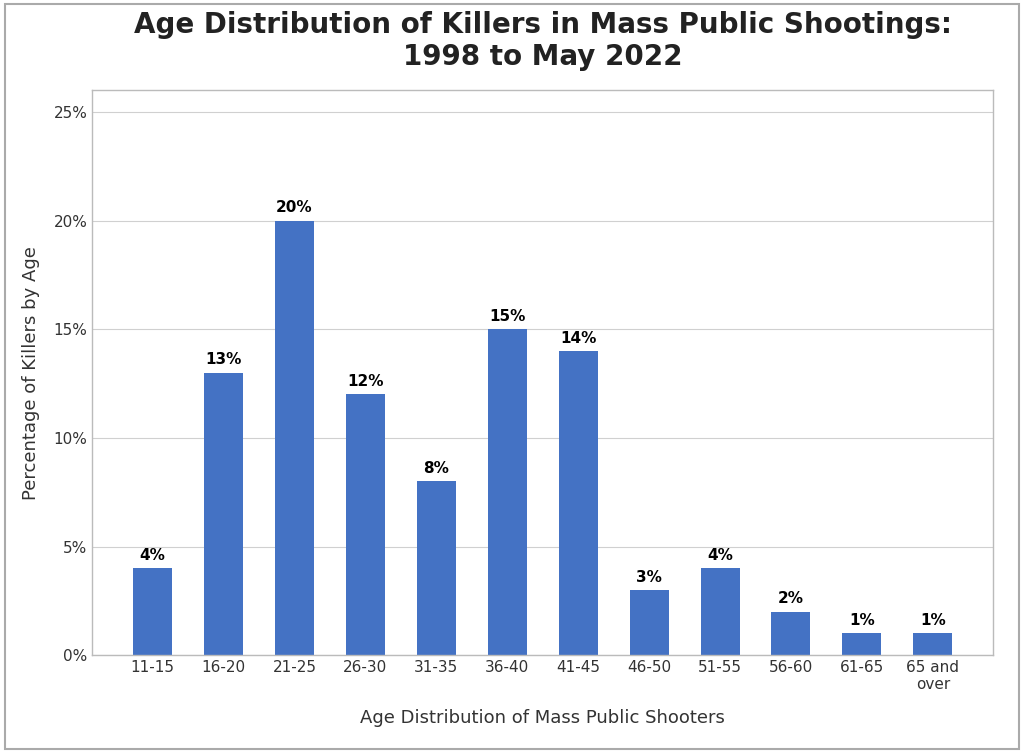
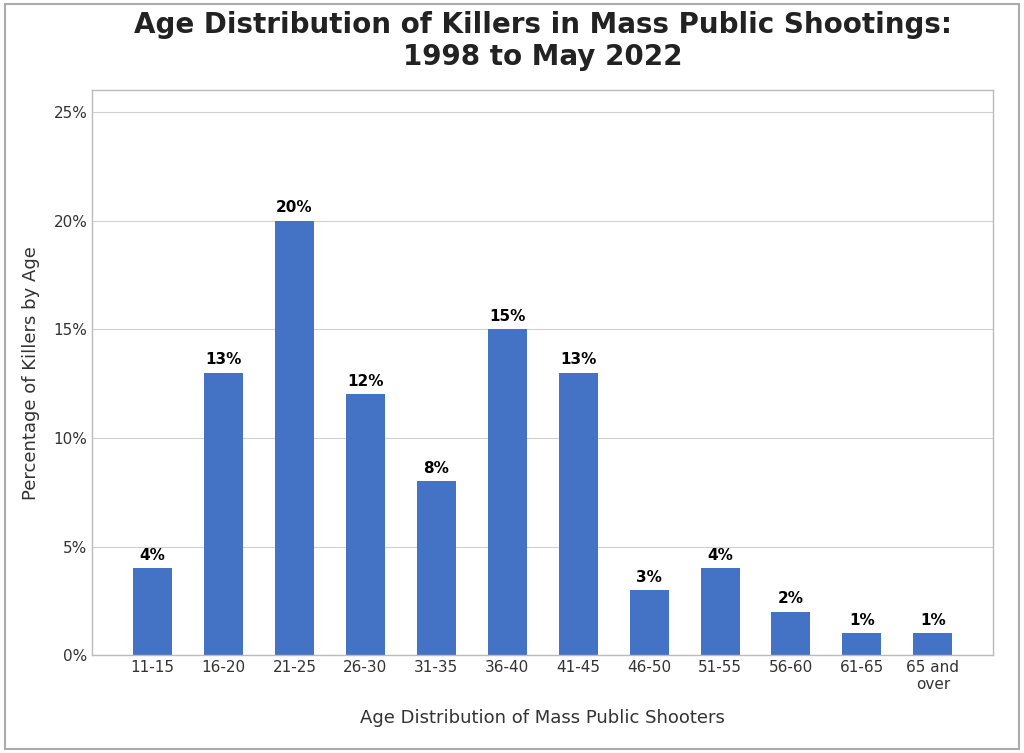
41-45: 14% -> 13%
